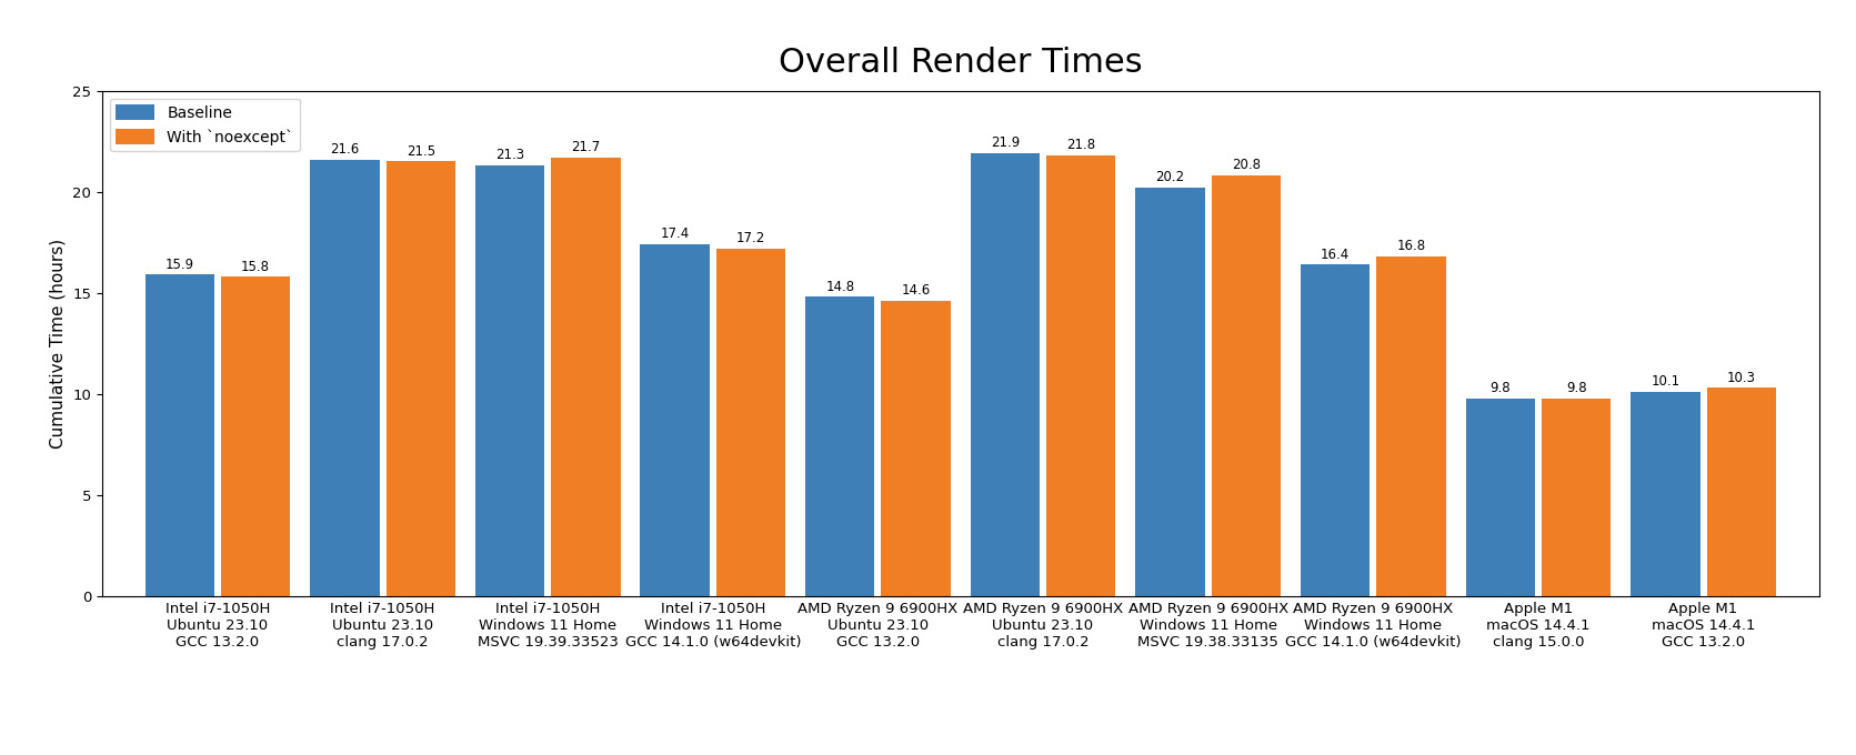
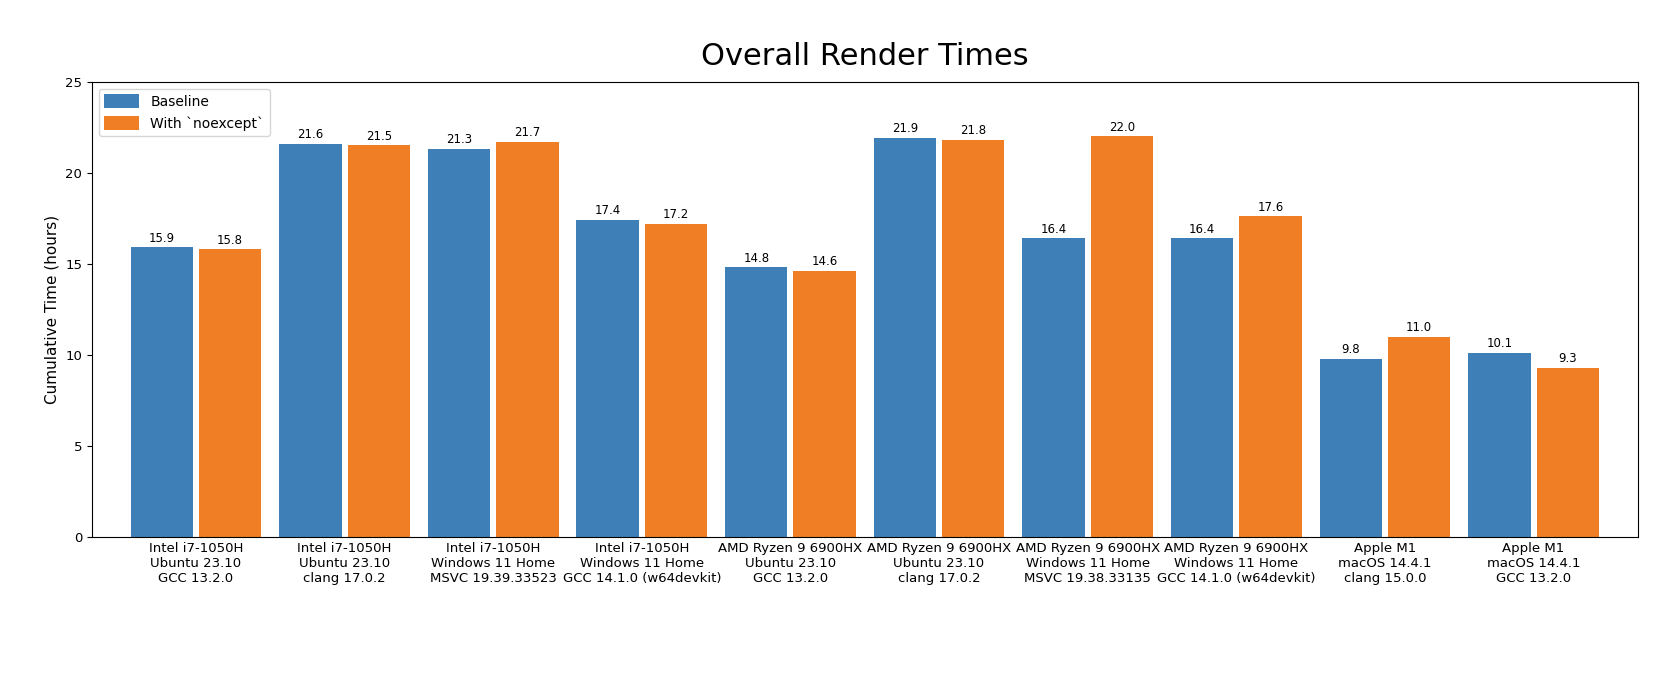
Baseline/AMD Ryzen 9 6900HX Windows 11 Home MSVC 19.38.33135: 20.2 -> 16.4
With `noexcept`/AMD Ryzen 9 6900HX Windows 11 Home MSVC 19.38.33135: 20.8 -> 22.0
With `noexcept`/AMD Ryzen 9 6900HX Windows 11 Home GCC 14.1.0 (w64devkit): 16.8 -> 17.6
With `noexcept`/Apple M1 macOS 14.4.1 clang 15.0.0: 9.8 -> 11.0
With `noexcept`/Apple M1 macOS 14.4.1 GCC 13.2.0: 10.3 -> 9.3
